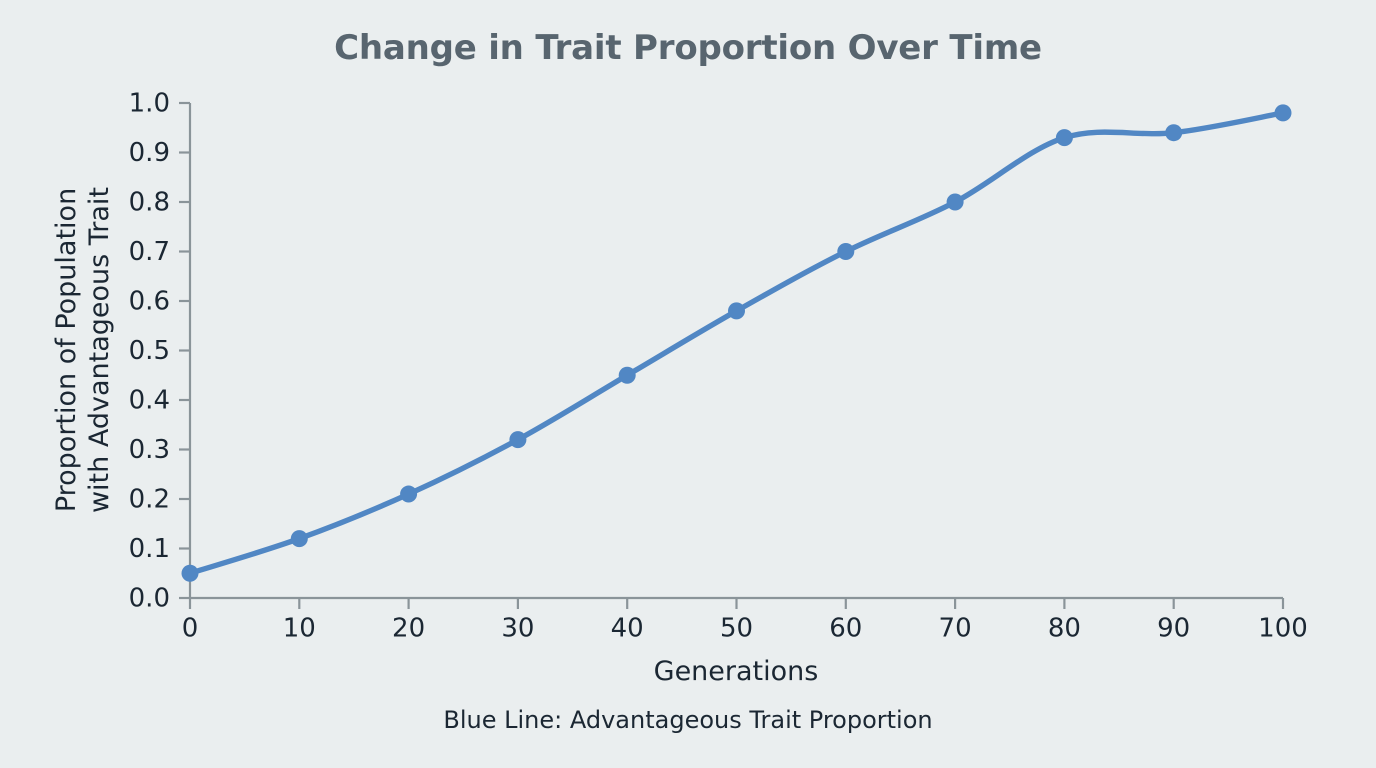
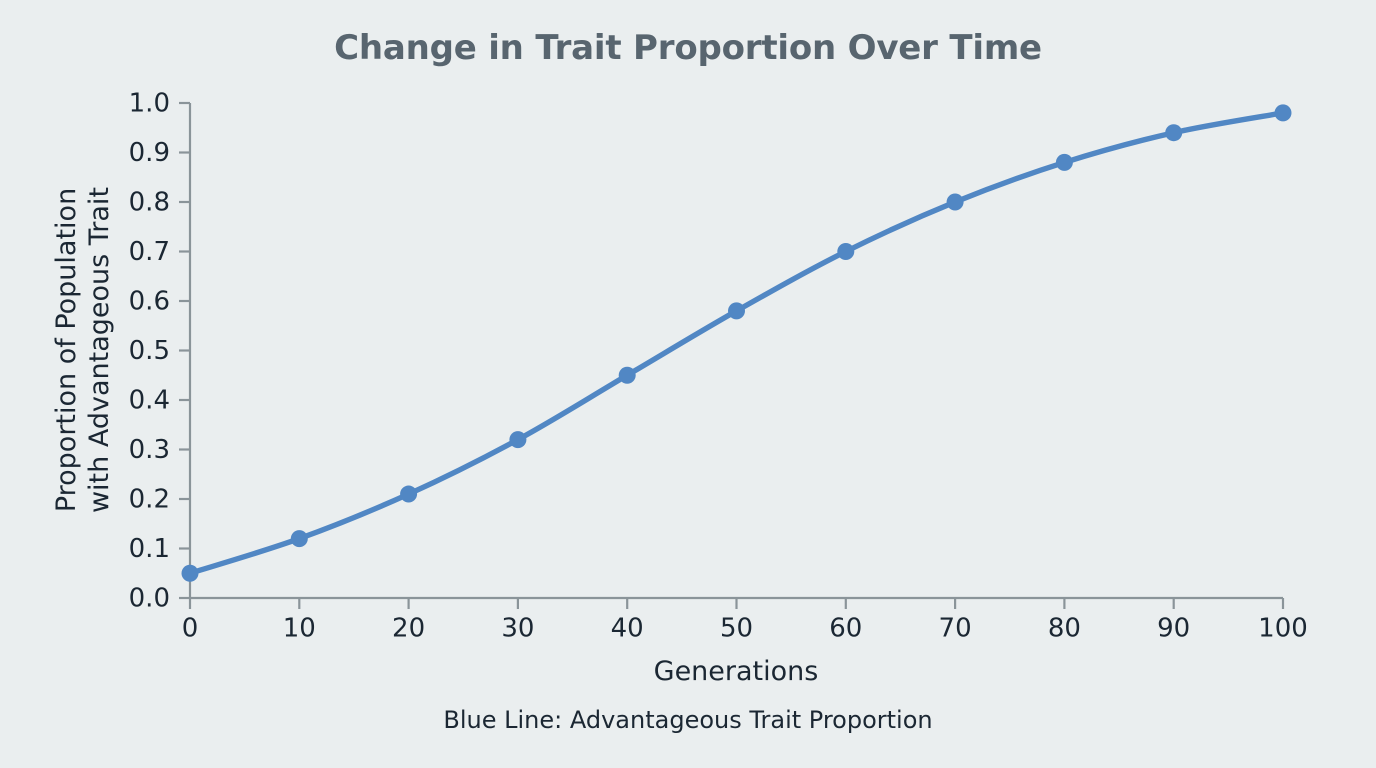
80: 0.93 -> 0.88
